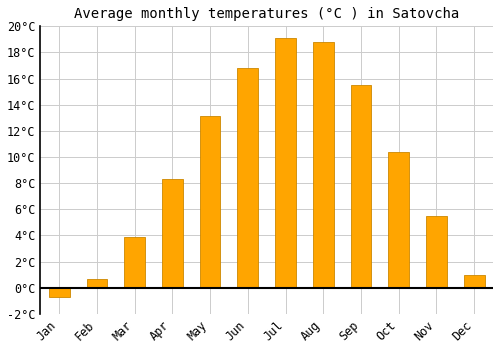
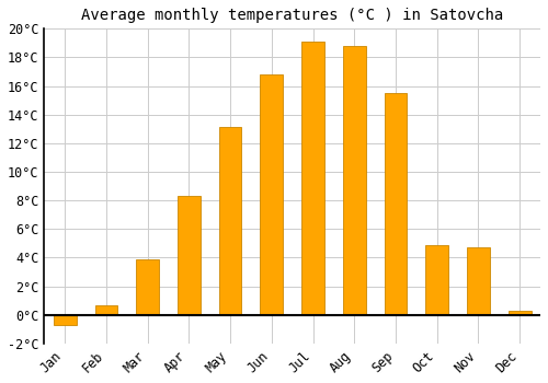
Oct: 10.4°C -> 4.9°C
Nov: 5.5°C -> 4.7°C
Dec: 1.0°C -> 0.3°C
